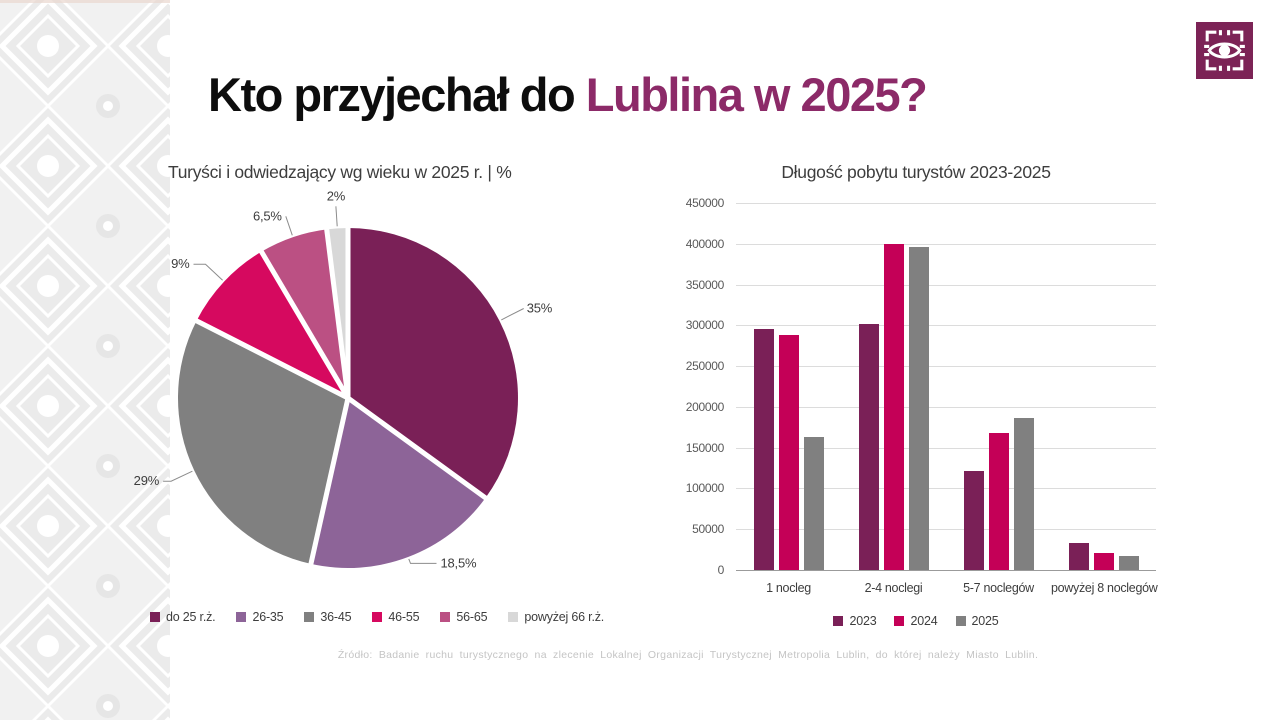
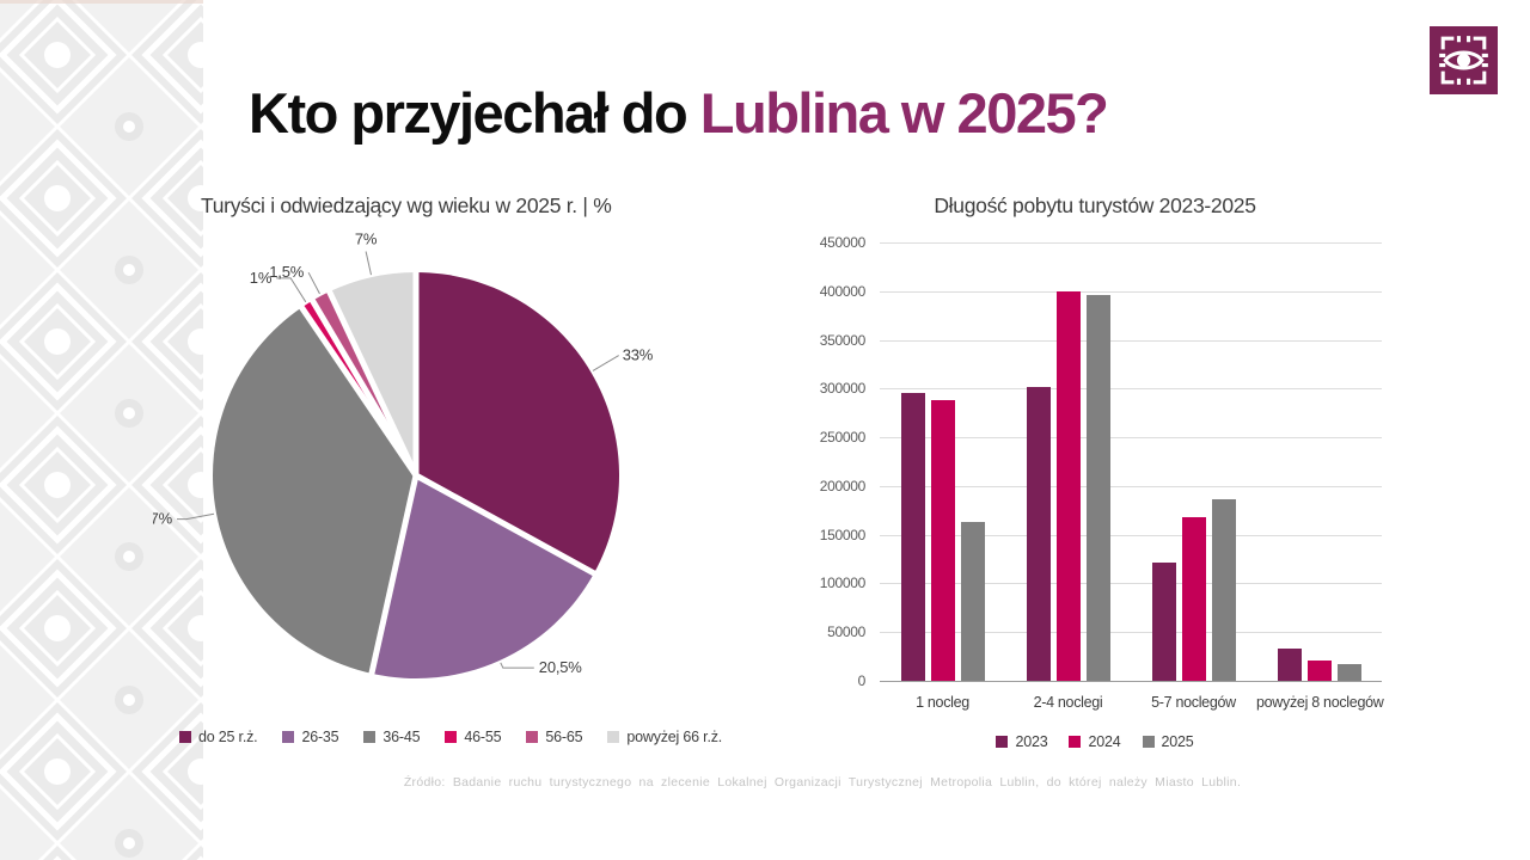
Turyści i odwiedzający wg wieku w 2025 r. | %/do 25 r.ż.: 35% -> 33%
Turyści i odwiedzający wg wieku w 2025 r. | %/26-35: 18,5% -> 20,5%
Turyści i odwiedzający wg wieku w 2025 r. | %/36-45: 29% -> 37%
Turyści i odwiedzający wg wieku w 2025 r. | %/46-55: 9% -> 1%
Turyści i odwiedzający wg wieku w 2025 r. | %/56-65: 6,5% -> 1,5%
Turyści i odwiedzający wg wieku w 2025 r. | %/powyżej 66 r.ż.: 2% -> 7%
